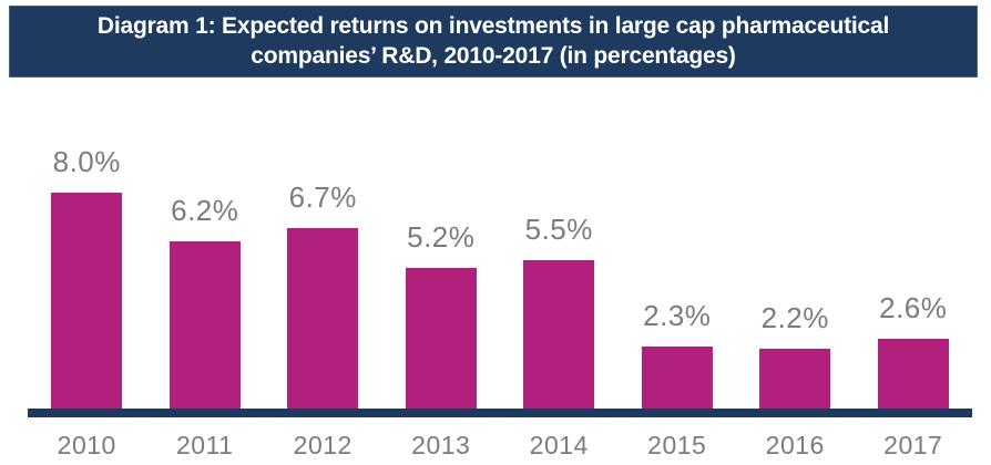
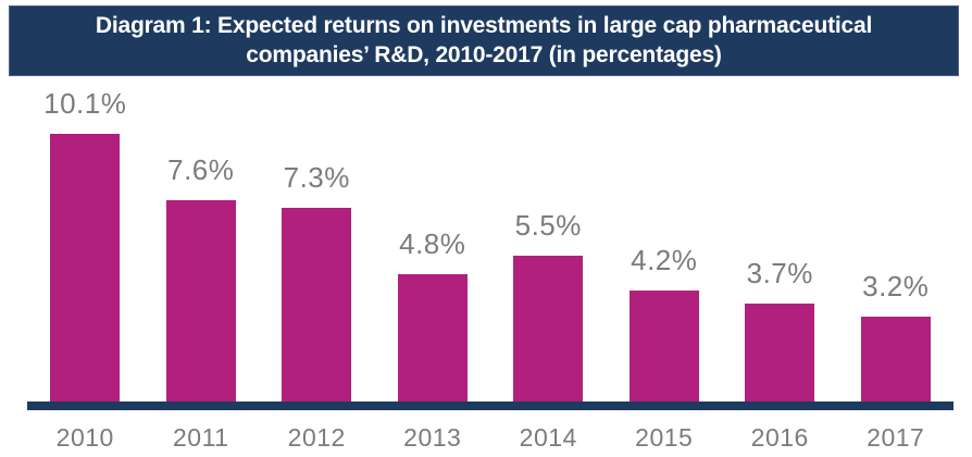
2010: 8.0% -> 10.1%
2011: 6.2% -> 7.6%
2012: 6.7% -> 7.3%
2013: 5.2% -> 4.8%
2015: 2.3% -> 4.2%
2016: 2.2% -> 3.7%
2017: 2.6% -> 3.2%
